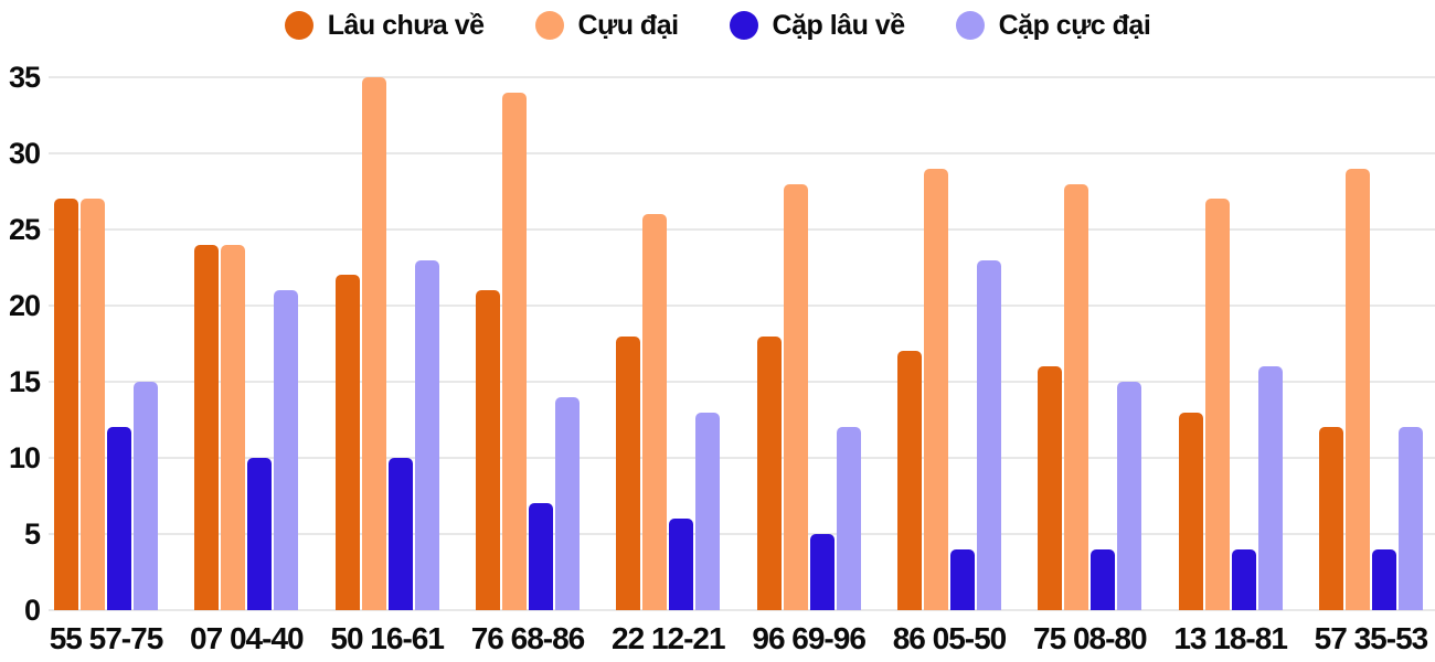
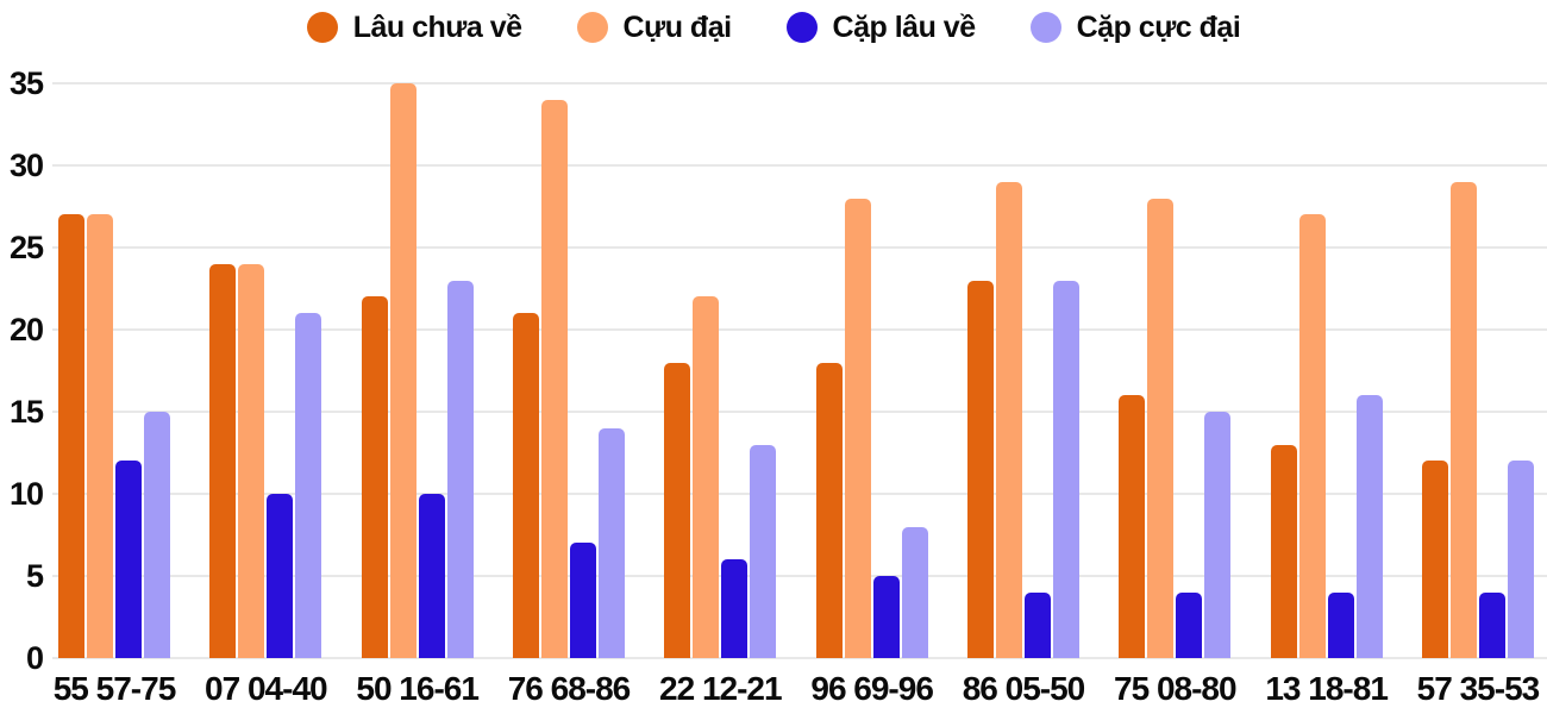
Cựu đại/22 12-21: 26 -> 22
Cặp cực đại/96 69-96: 12 -> 8
Lâu chưa về/86 05-50: 17 -> 23
